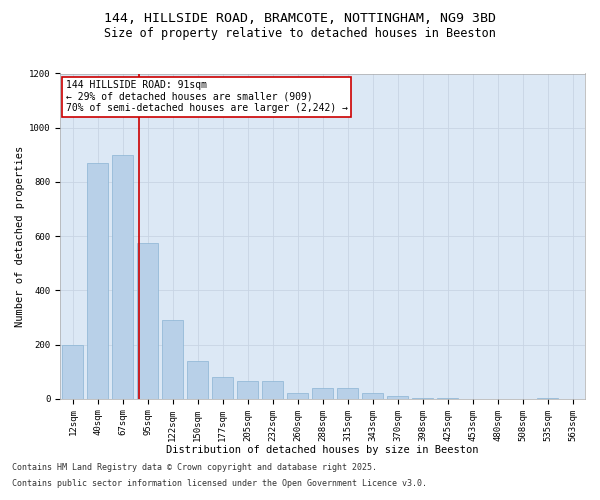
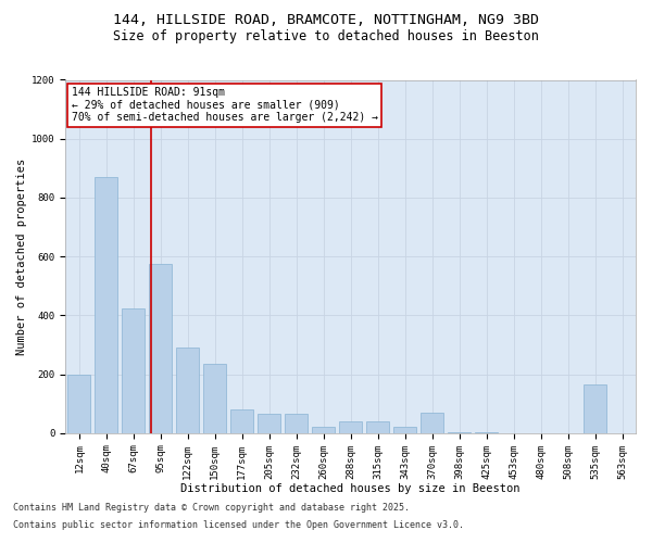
67sqm: 900 -> 425
150sqm: 140 -> 235
370sqm: 10 -> 70
535sqm: 5 -> 165
